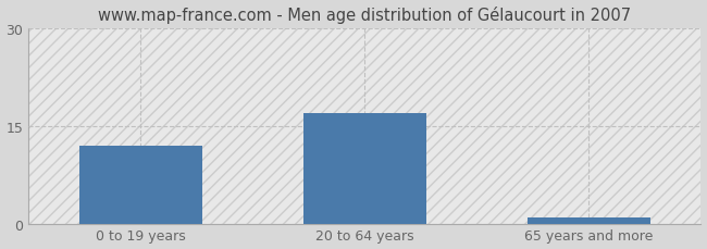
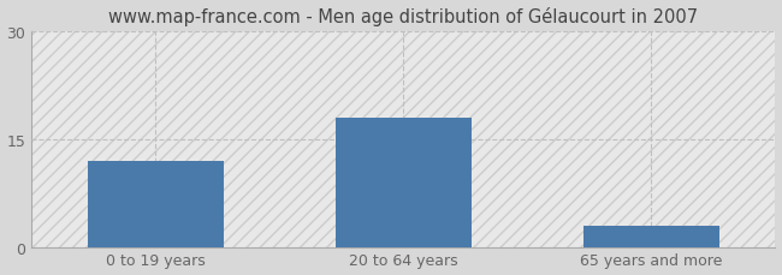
20 to 64 years: 17 -> 18
65 years and more: 1 -> 3
